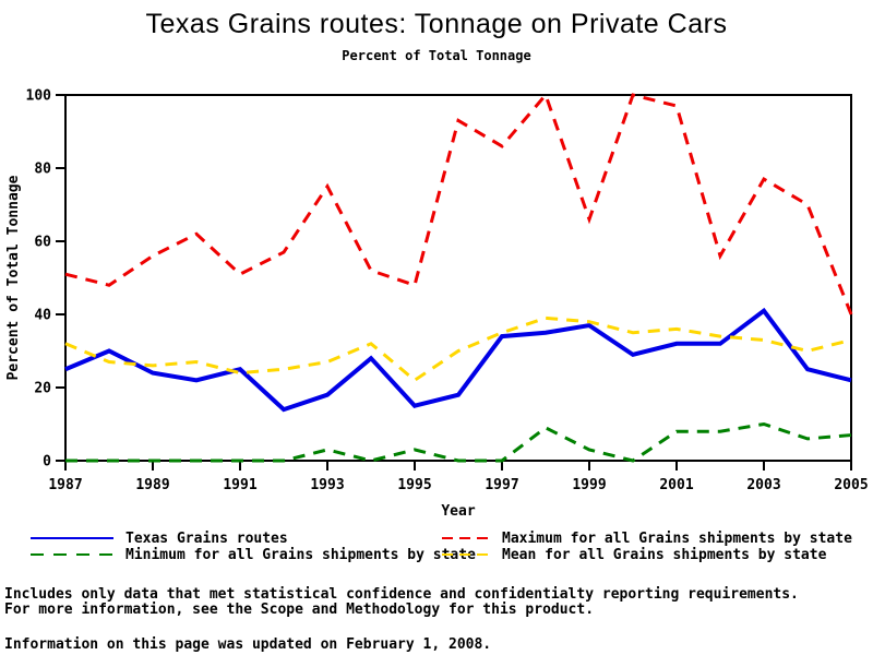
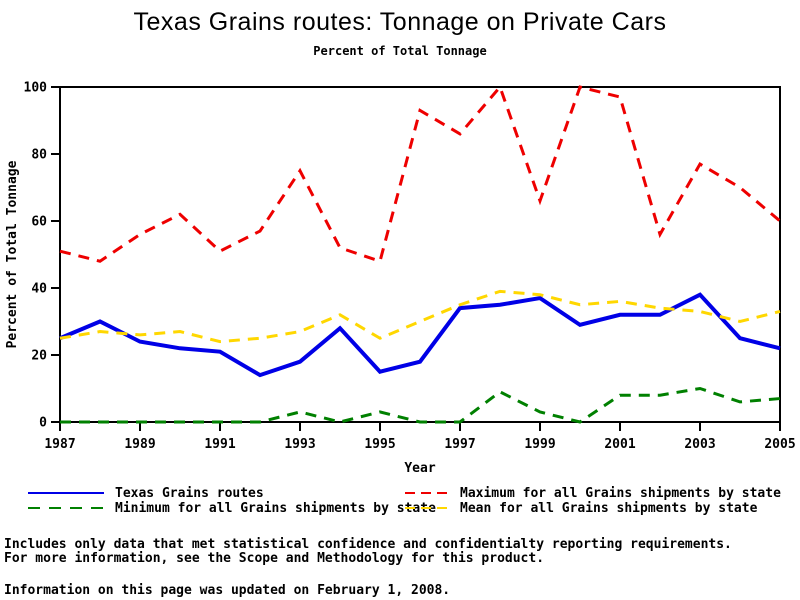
Mean for all Grains shipments by state/1987: 32 -> 25
Texas Grains routes/1991: 25 -> 21
Mean for all Grains shipments by state/1995: 22 -> 25
Texas Grains routes/2003: 41 -> 38
Maximum for all Grains shipments by state/2005: 40 -> 60
